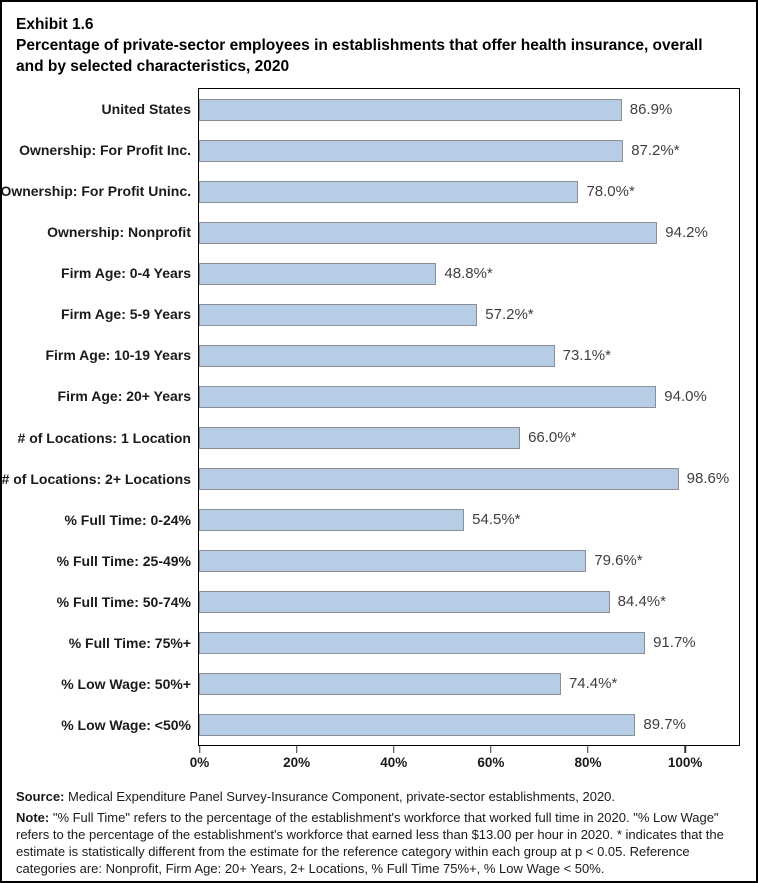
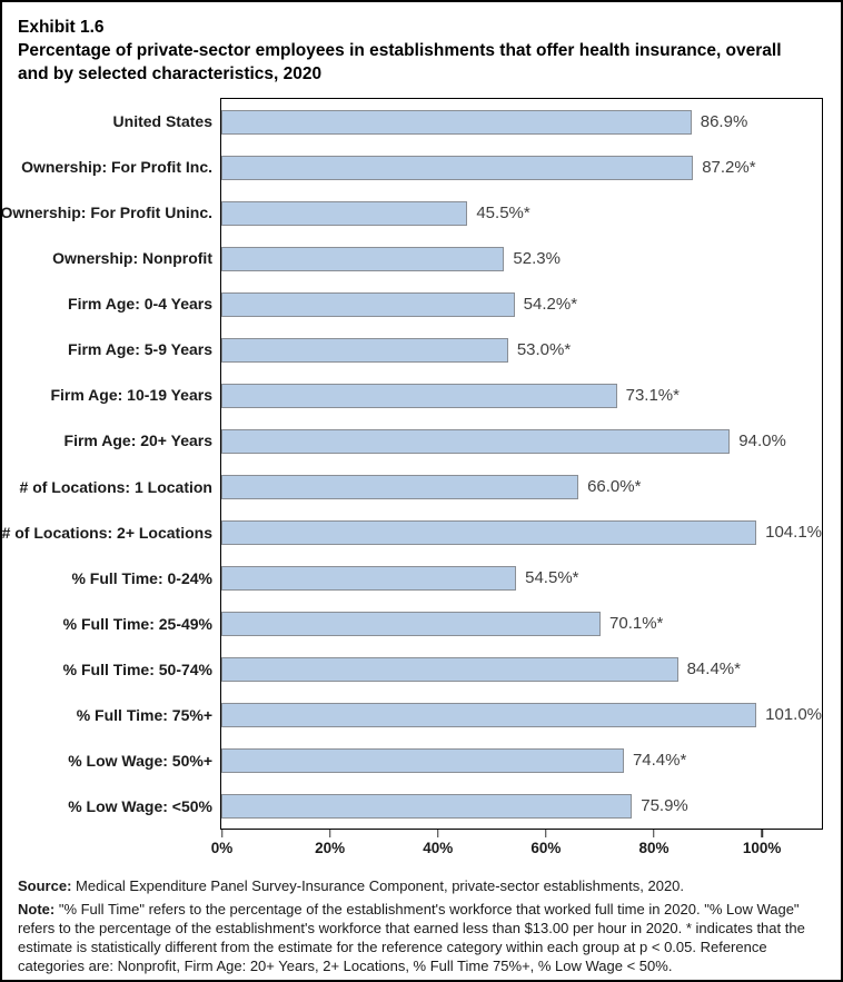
Ownership: For Profit Uninc.: 78.0 -> 45.5
Ownership: Nonprofit: 94.2% -> 52.3%
Firm Age: 0-4 Years: 48.8 -> 54.2
Firm Age: 5-9 Years: 57.2 -> 53.0
# of Locations: 2+ Locations: 98.6% -> 104.1%
% Full Time: 25-49%: 79.6 -> 70.1
% Full Time: 75%+: 91.7% -> 101.0%
% Low Wage: <50%: 89.7% -> 75.9%
